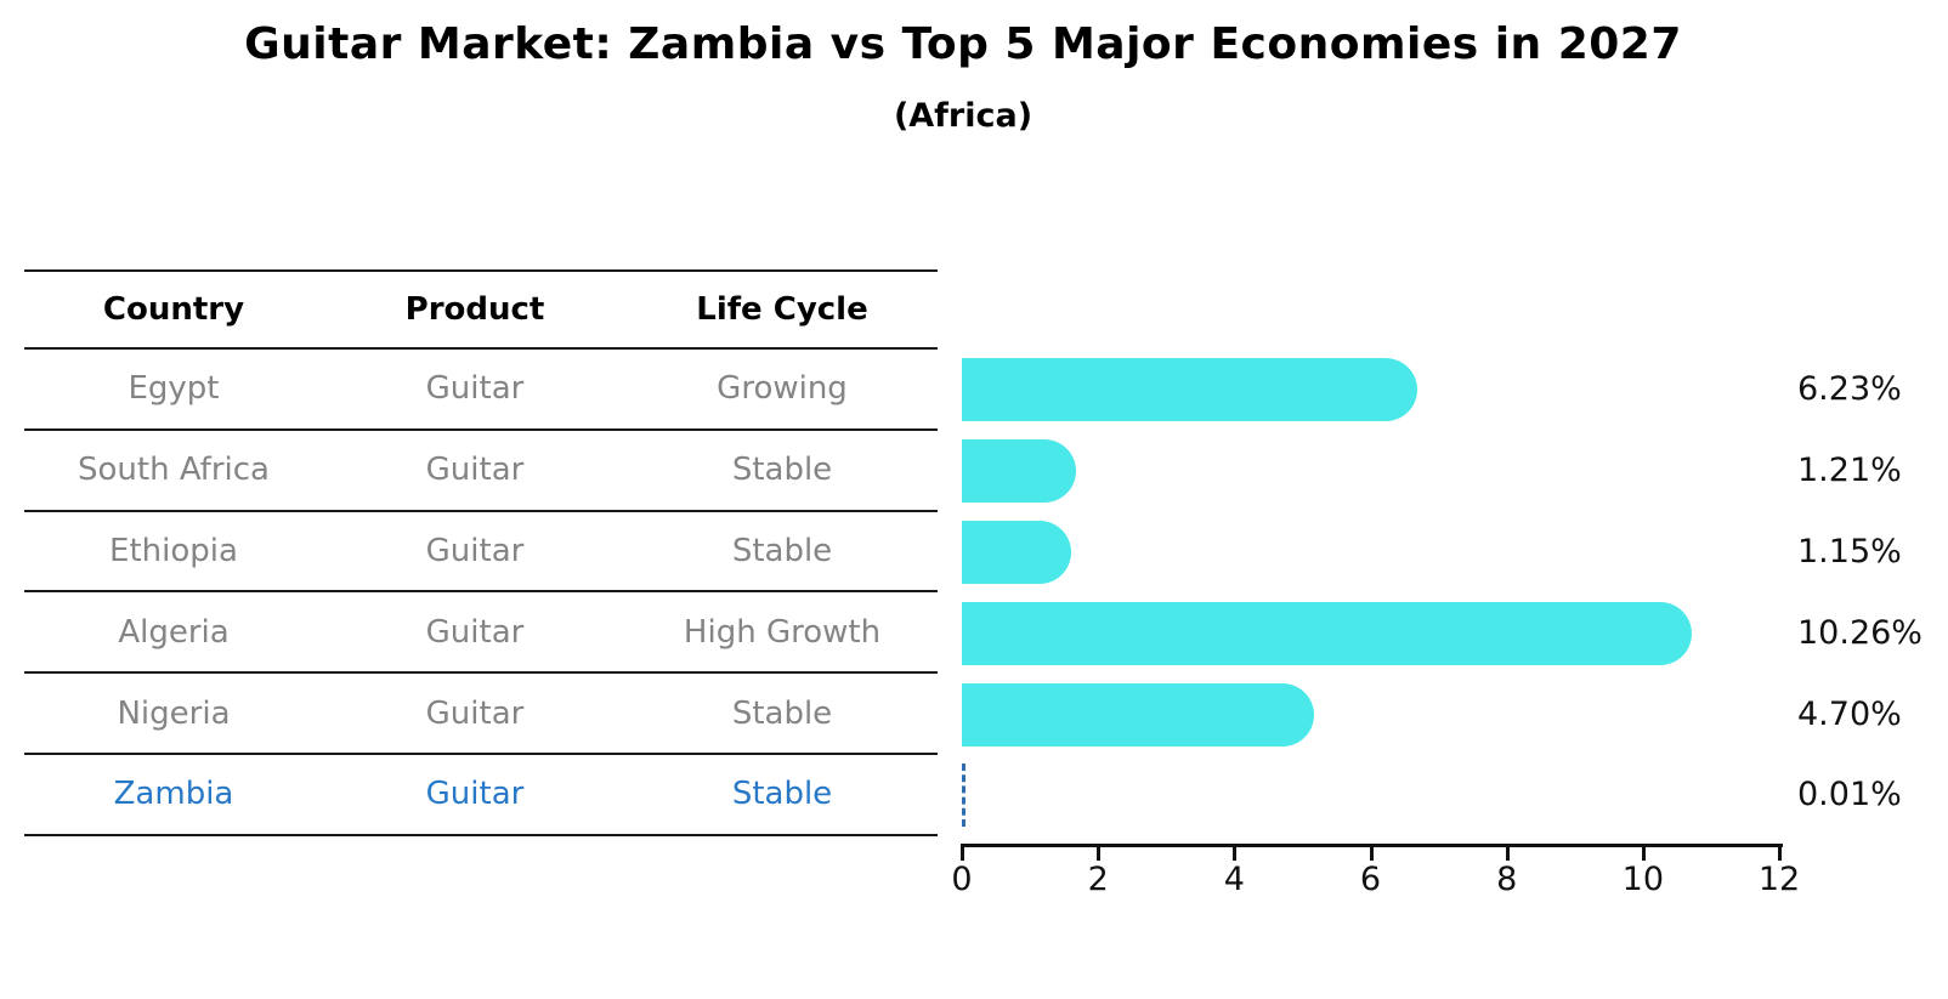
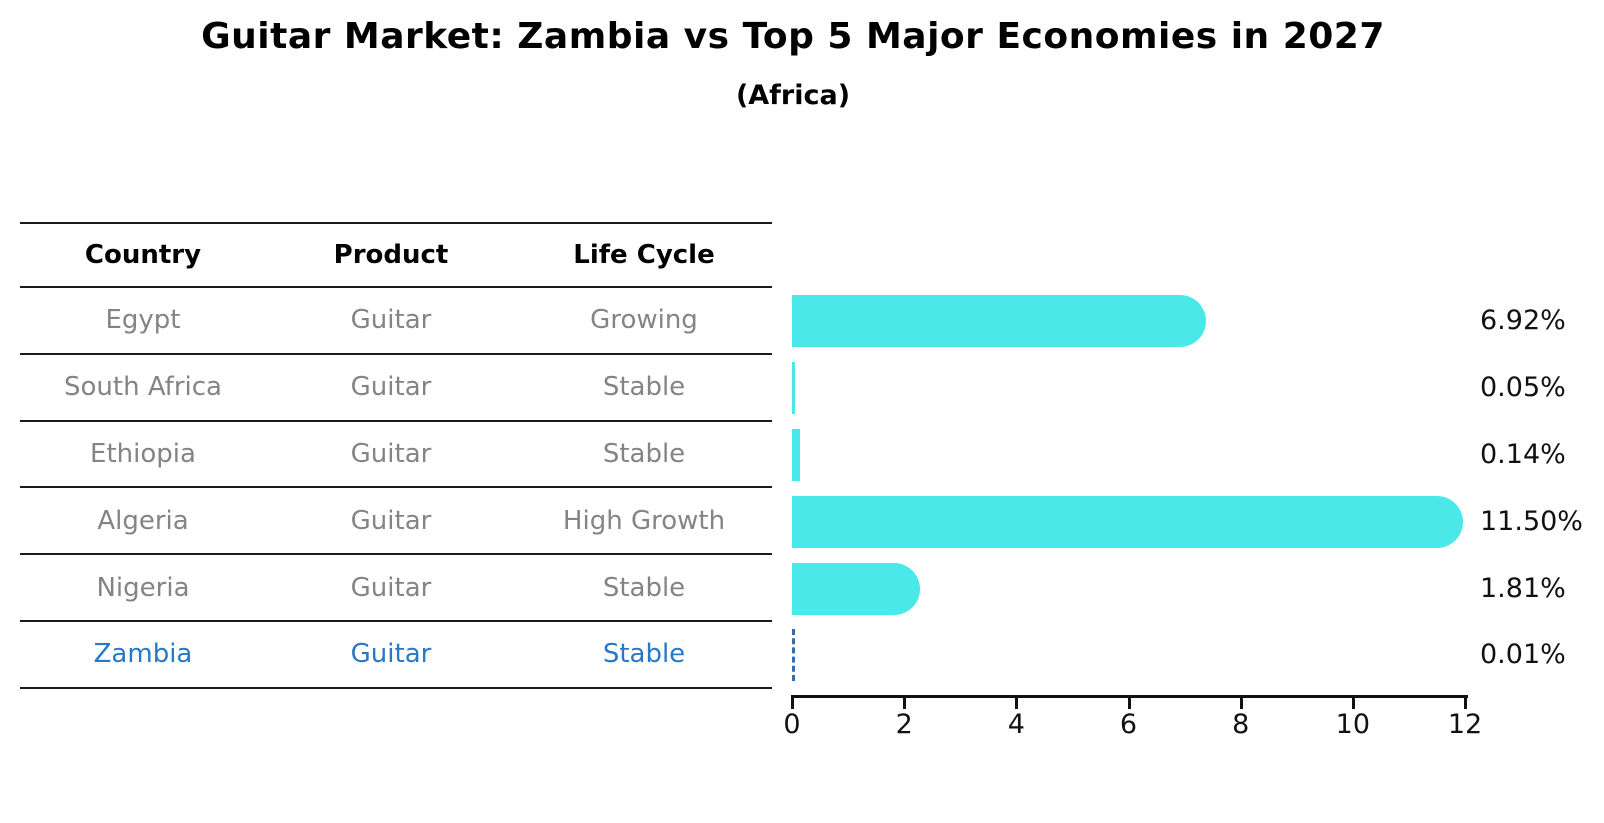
Egypt: 6.23% -> 6.92%
South Africa: 1.21% -> 0.05%
Ethiopia: 1.15% -> 0.14%
Algeria: 10.26% -> 11.50%
Nigeria: 4.70% -> 1.81%
